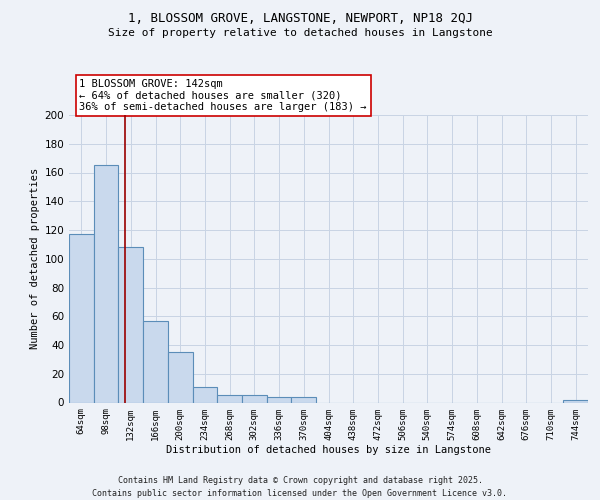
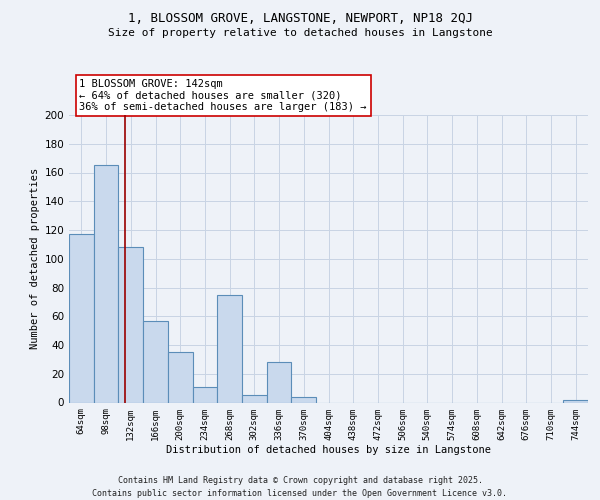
268sqm: 5 -> 75
336sqm: 4 -> 28
